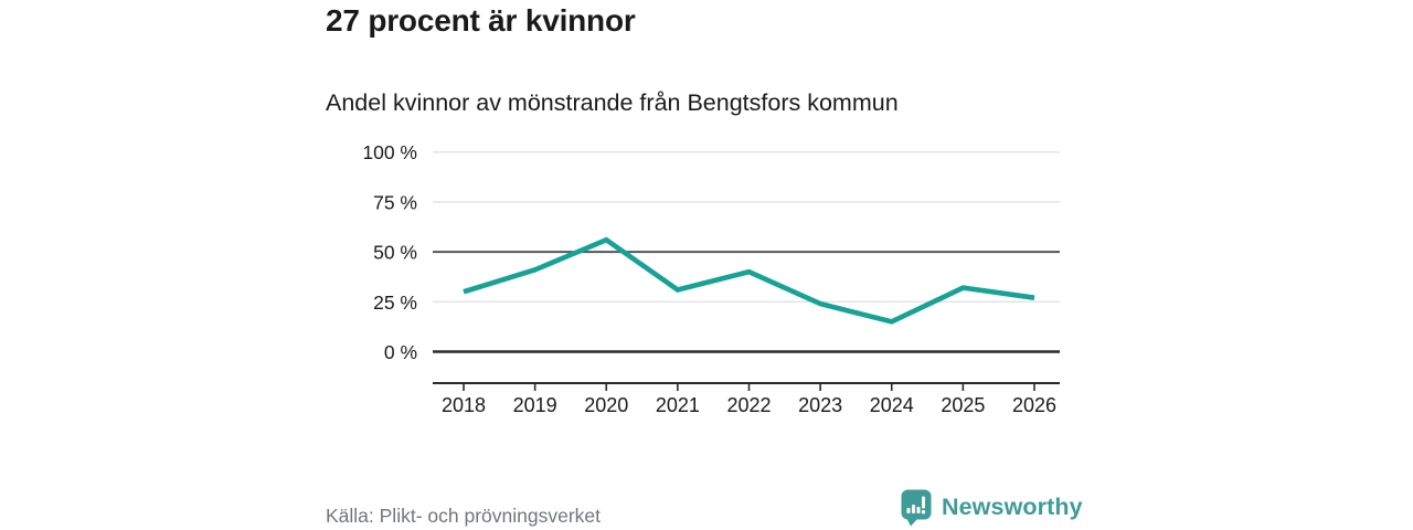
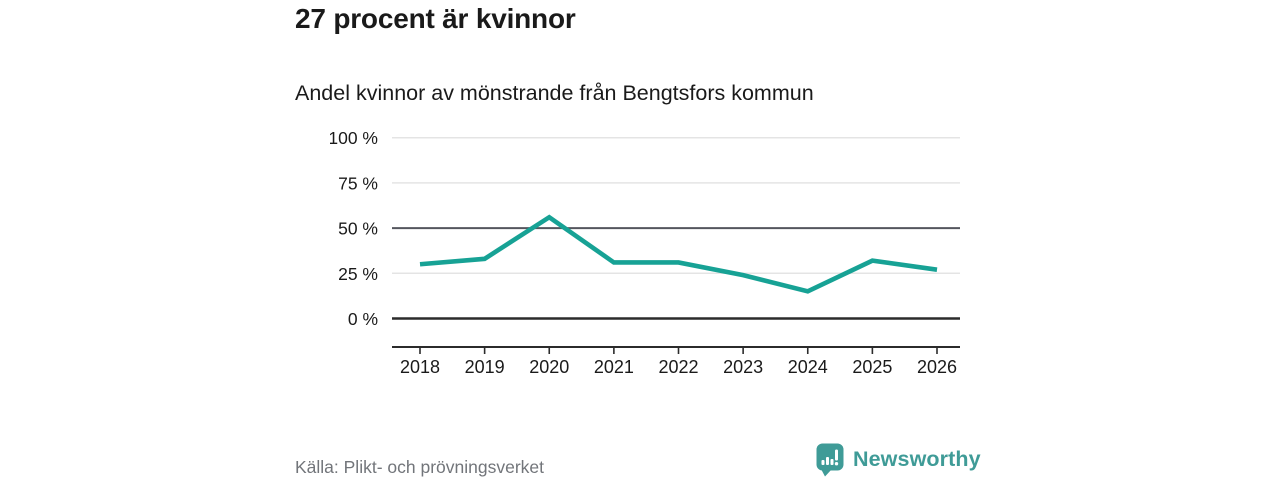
2019: 41% -> 33%
2022: 40% -> 31%
